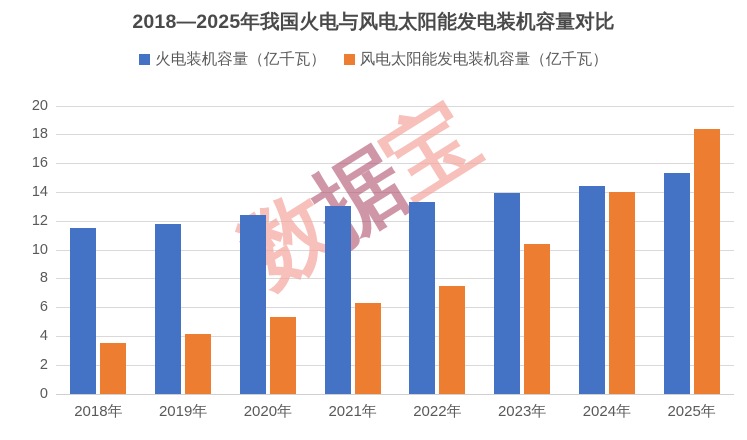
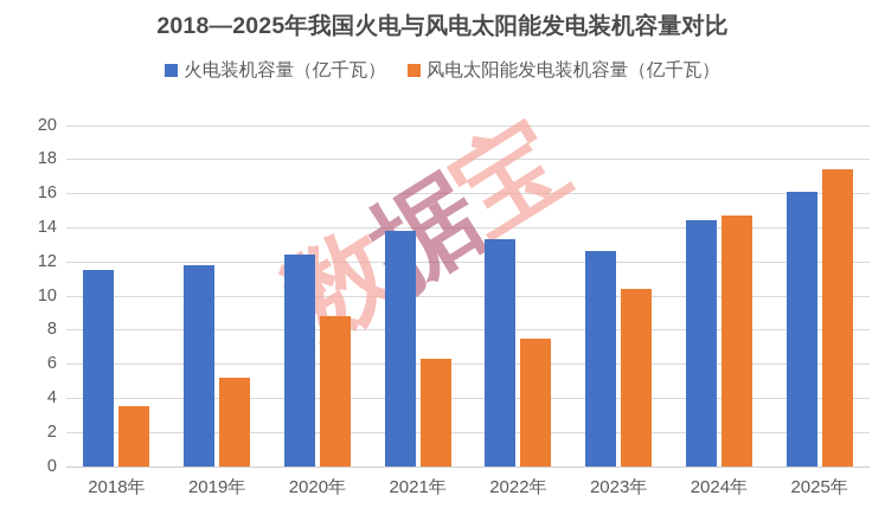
风电太阳能发电装机容量（亿千瓦）/2019年: 4.1 -> 5.2
风电太阳能发电装机容量（亿千瓦）/2020年: 5.3 -> 8.8
火电装机容量（亿千瓦）/2021年: 13.0 -> 13.8
火电装机容量（亿千瓦）/2023年: 13.9 -> 12.6
风电太阳能发电装机容量（亿千瓦）/2024年: 14.0 -> 14.7
火电装机容量（亿千瓦）/2025年: 15.3 -> 16.1
风电太阳能发电装机容量（亿千瓦）/2025年: 18.4 -> 17.4
